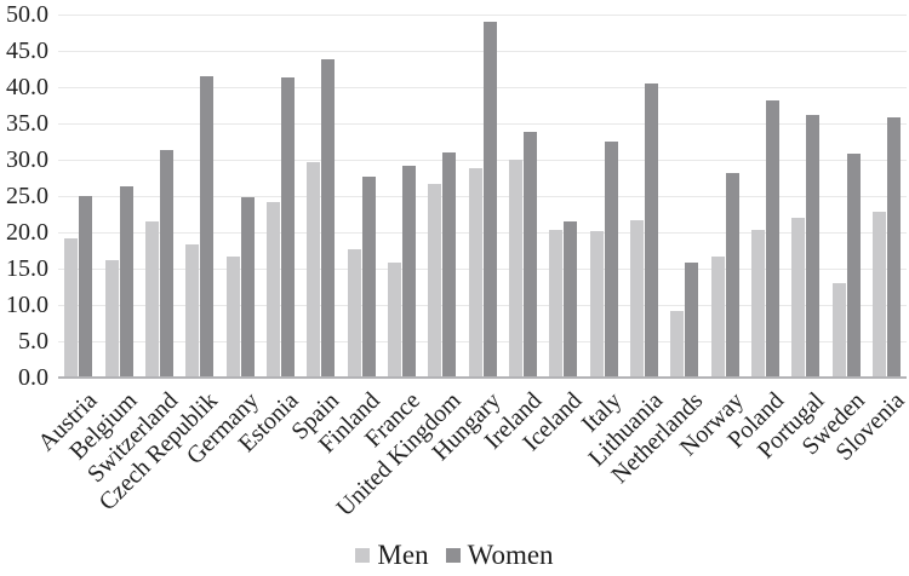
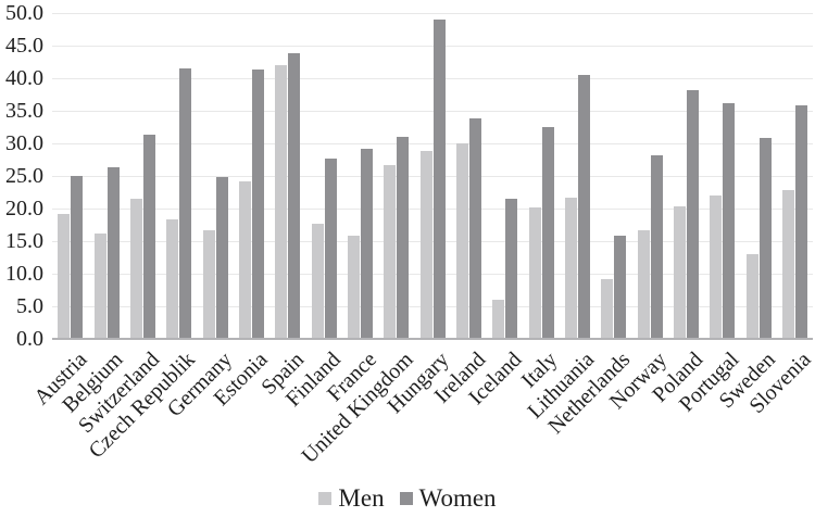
Men/Spain: 30 -> 42
Men/Iceland: 20 -> 6
